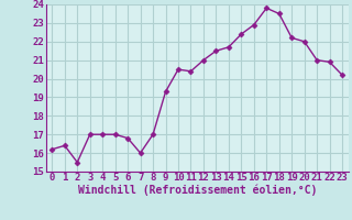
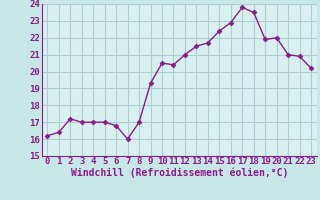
2: 15.5 -> 17.2
19: 22.2 -> 21.9
